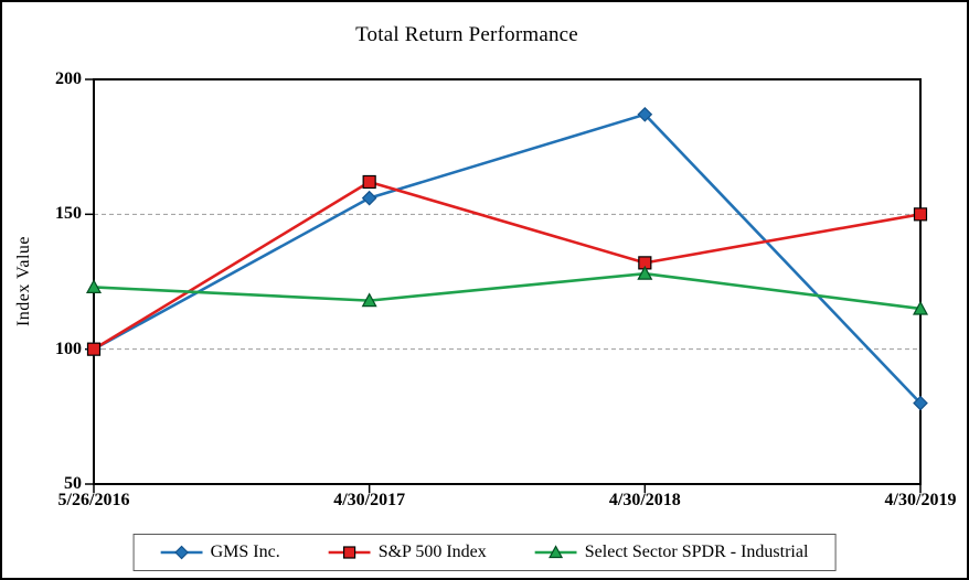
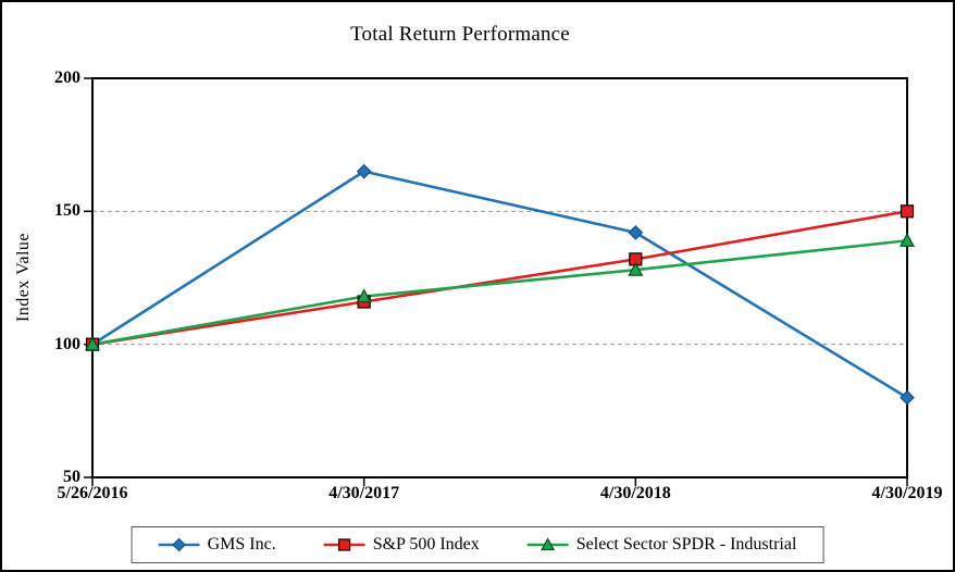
Select Sector SPDR - Industrial/5/26/2016: 123 -> 100
GMS Inc./4/30/2017: 156 -> 165
S&P 500 Index/4/30/2017: 162 -> 116
GMS Inc./4/30/2018: 187 -> 142
Select Sector SPDR - Industrial/4/30/2019: 115 -> 139
